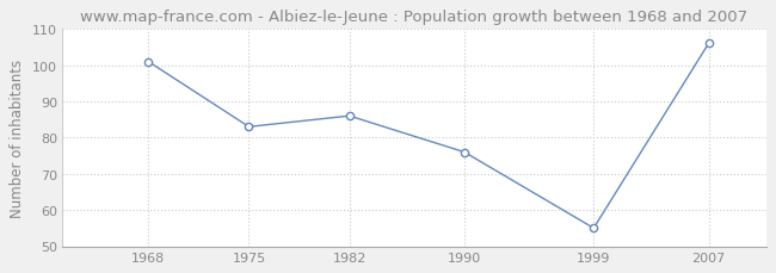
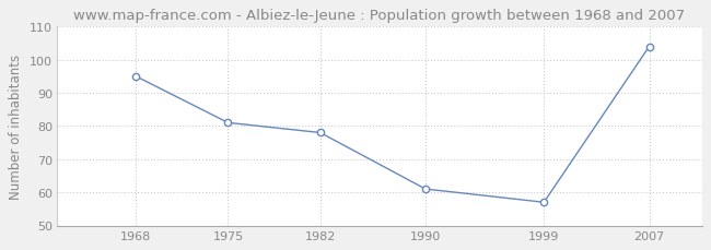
1968: 101 -> 95
1975: 83 -> 81
1982: 86 -> 78
1990: 76 -> 61
1999: 55 -> 57
2007: 106 -> 104
